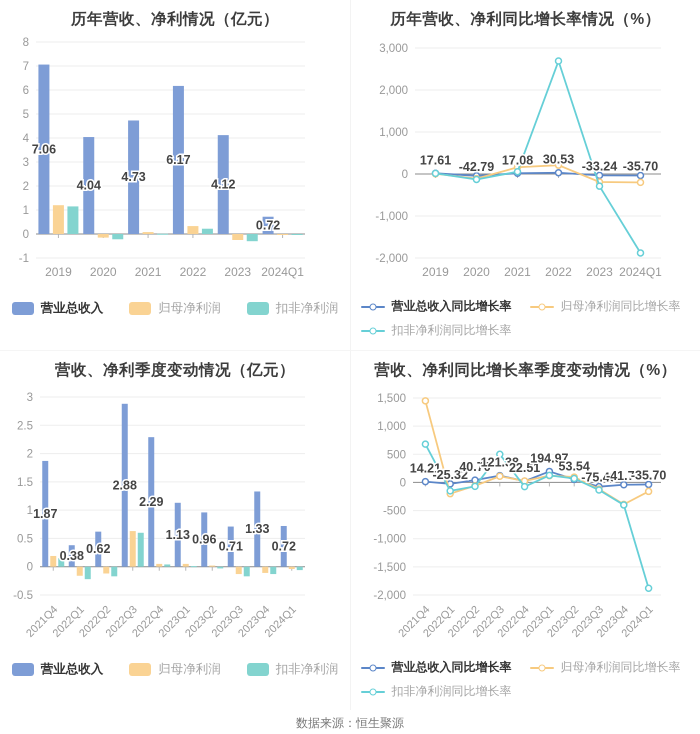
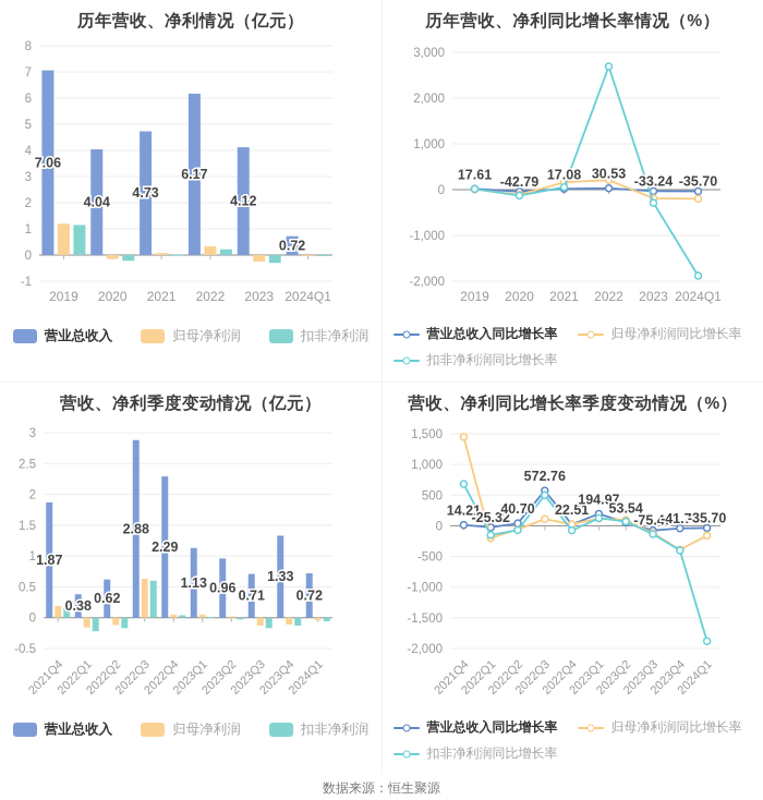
营收、净利同比增长率季度变动情况（%）/营业总收入同比增长率/2022Q3: 121.38 -> 572.76
